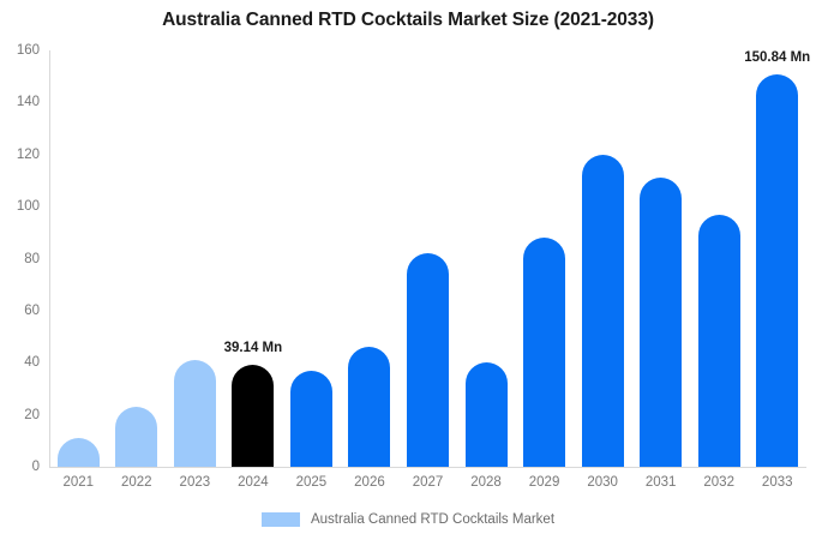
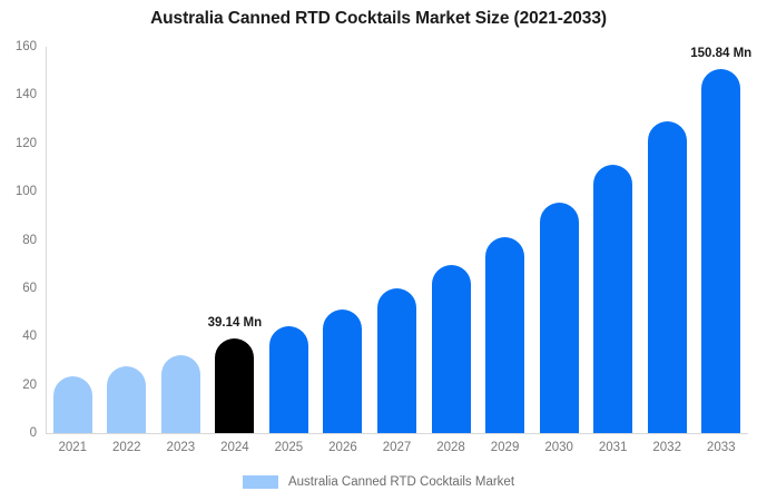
2021: 11 -> 24
2022: 23 -> 28
2023: 41 -> 32
2025: 37 -> 44
2026: 46 -> 51
2027: 82 -> 60
2028: 40 -> 70
2029: 88 -> 81
2030: 120 -> 96
2032: 97 -> 129
